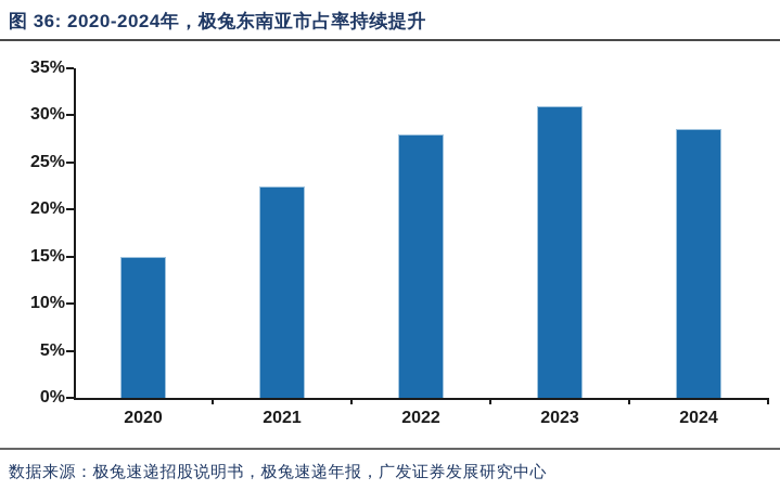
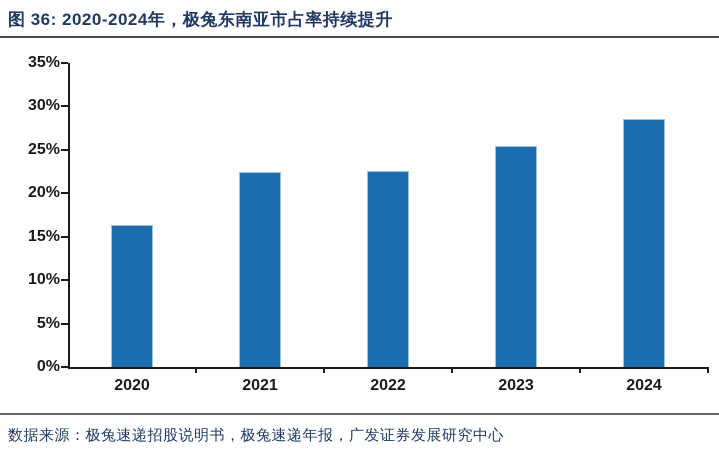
2020: 15% -> 16%
2022: 28% -> 23%
2023: 31% -> 25%
